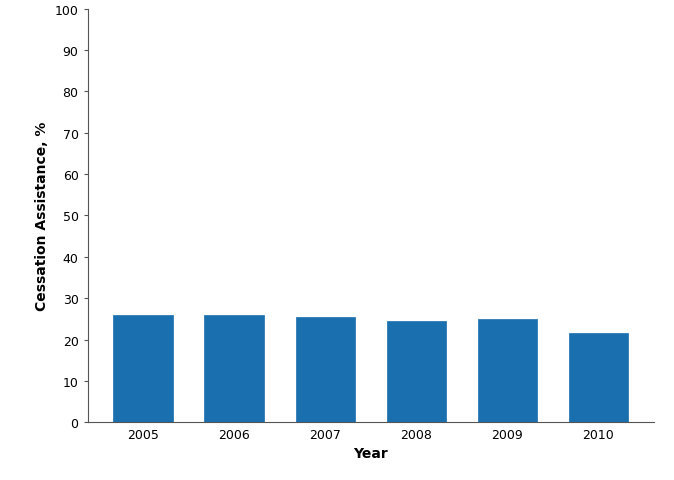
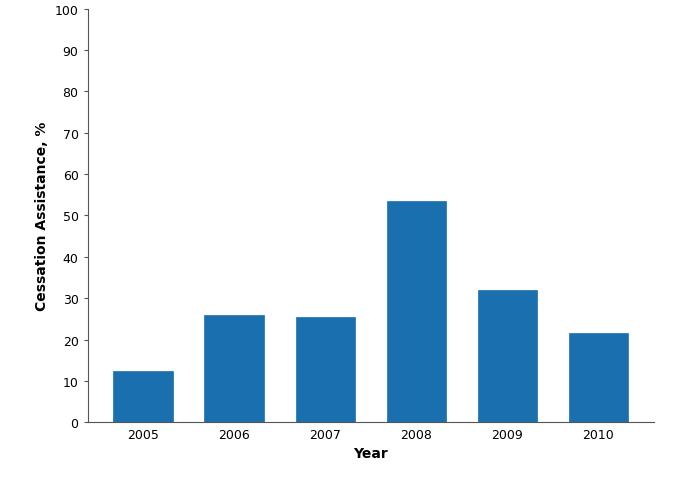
2005: 26.0 -> 12.5
2008: 24.5 -> 53.5
2009: 25.0 -> 32.0
